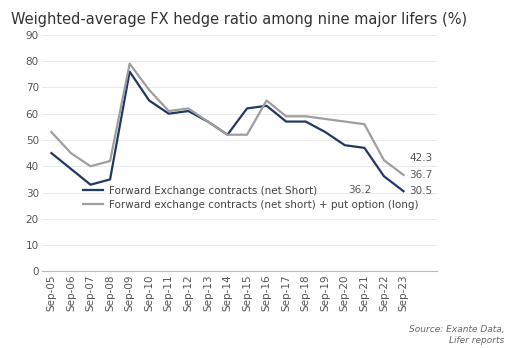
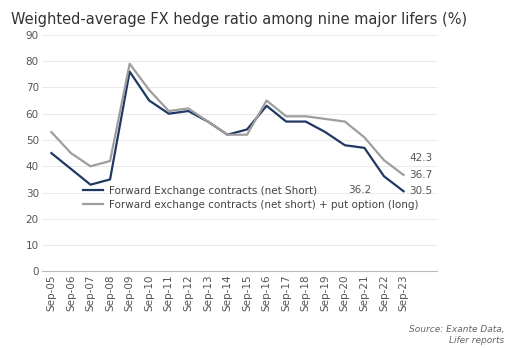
Forward Exchange contracts (net Short)/Sep-15: 62.0 -> 54.0
Forward exchange contracts (net short) + put option (long)/Sep-21: 56.0 -> 51.0
